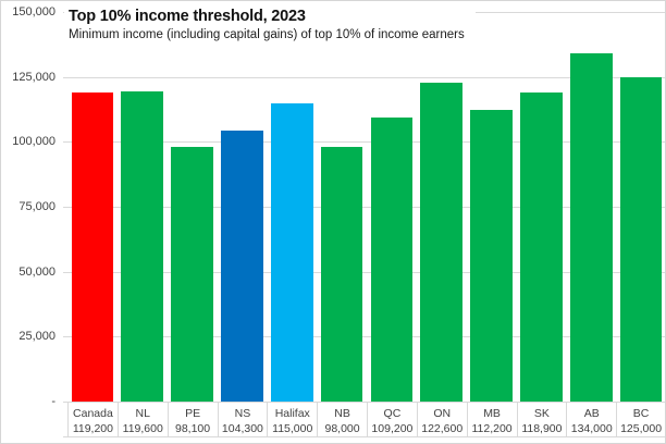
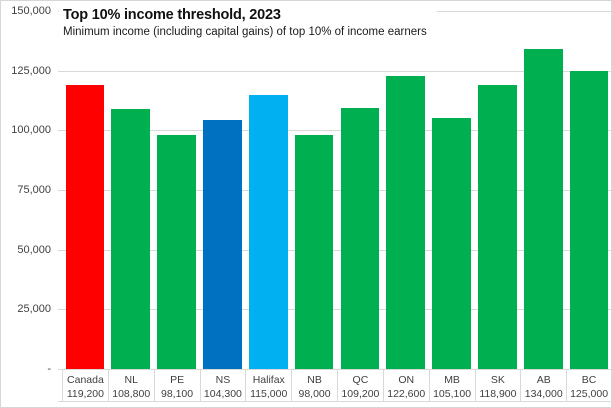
NL: 119,600 -> 108,800
MB: 112,200 -> 105,100
